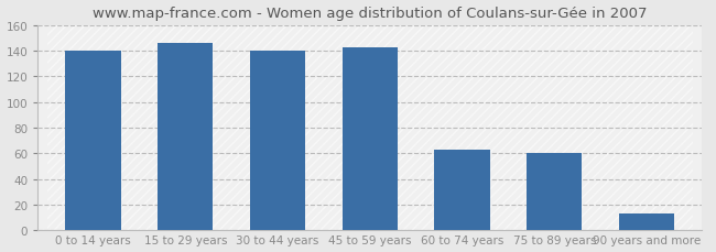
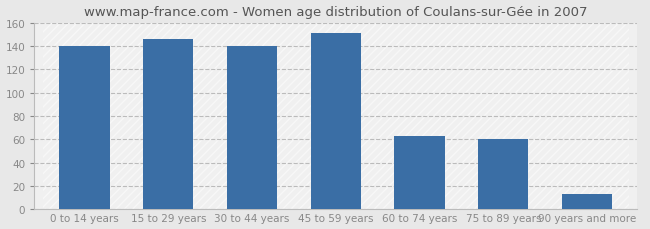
45 to 59 years: 143 -> 151
